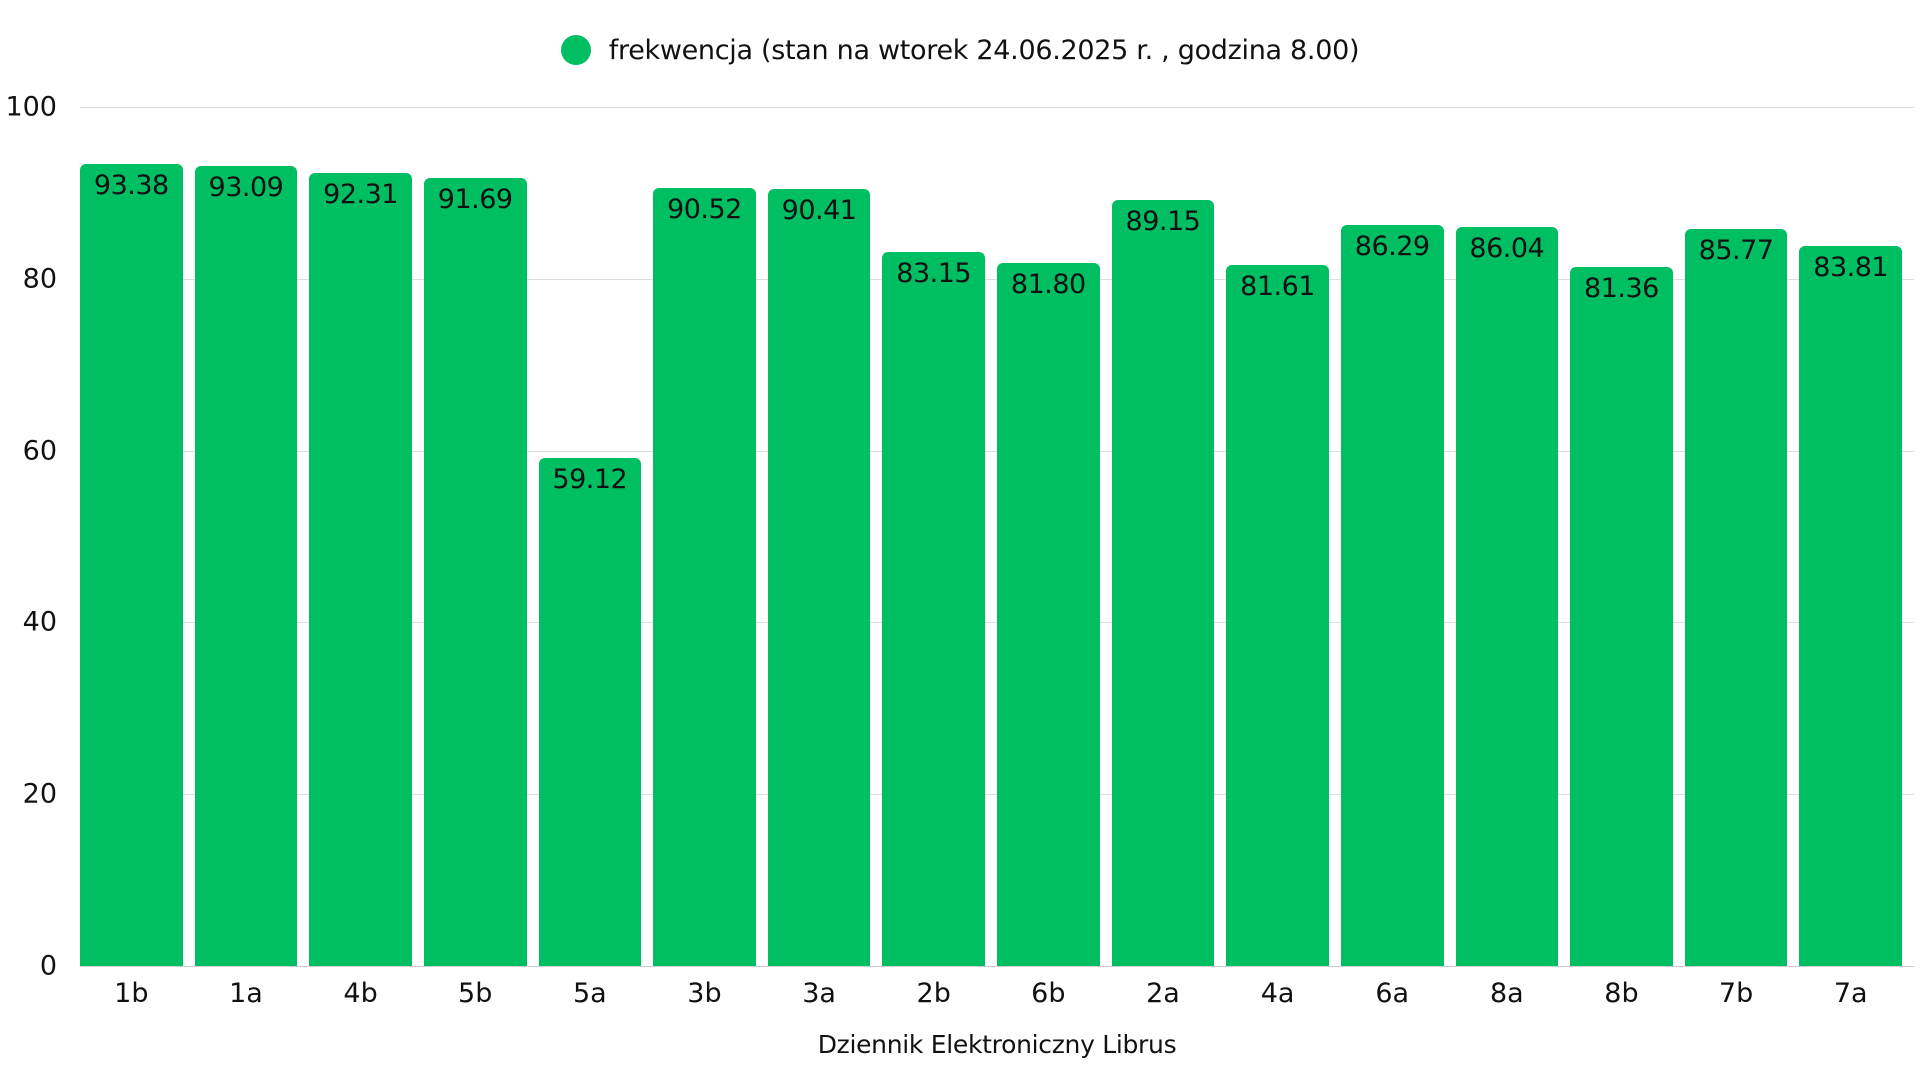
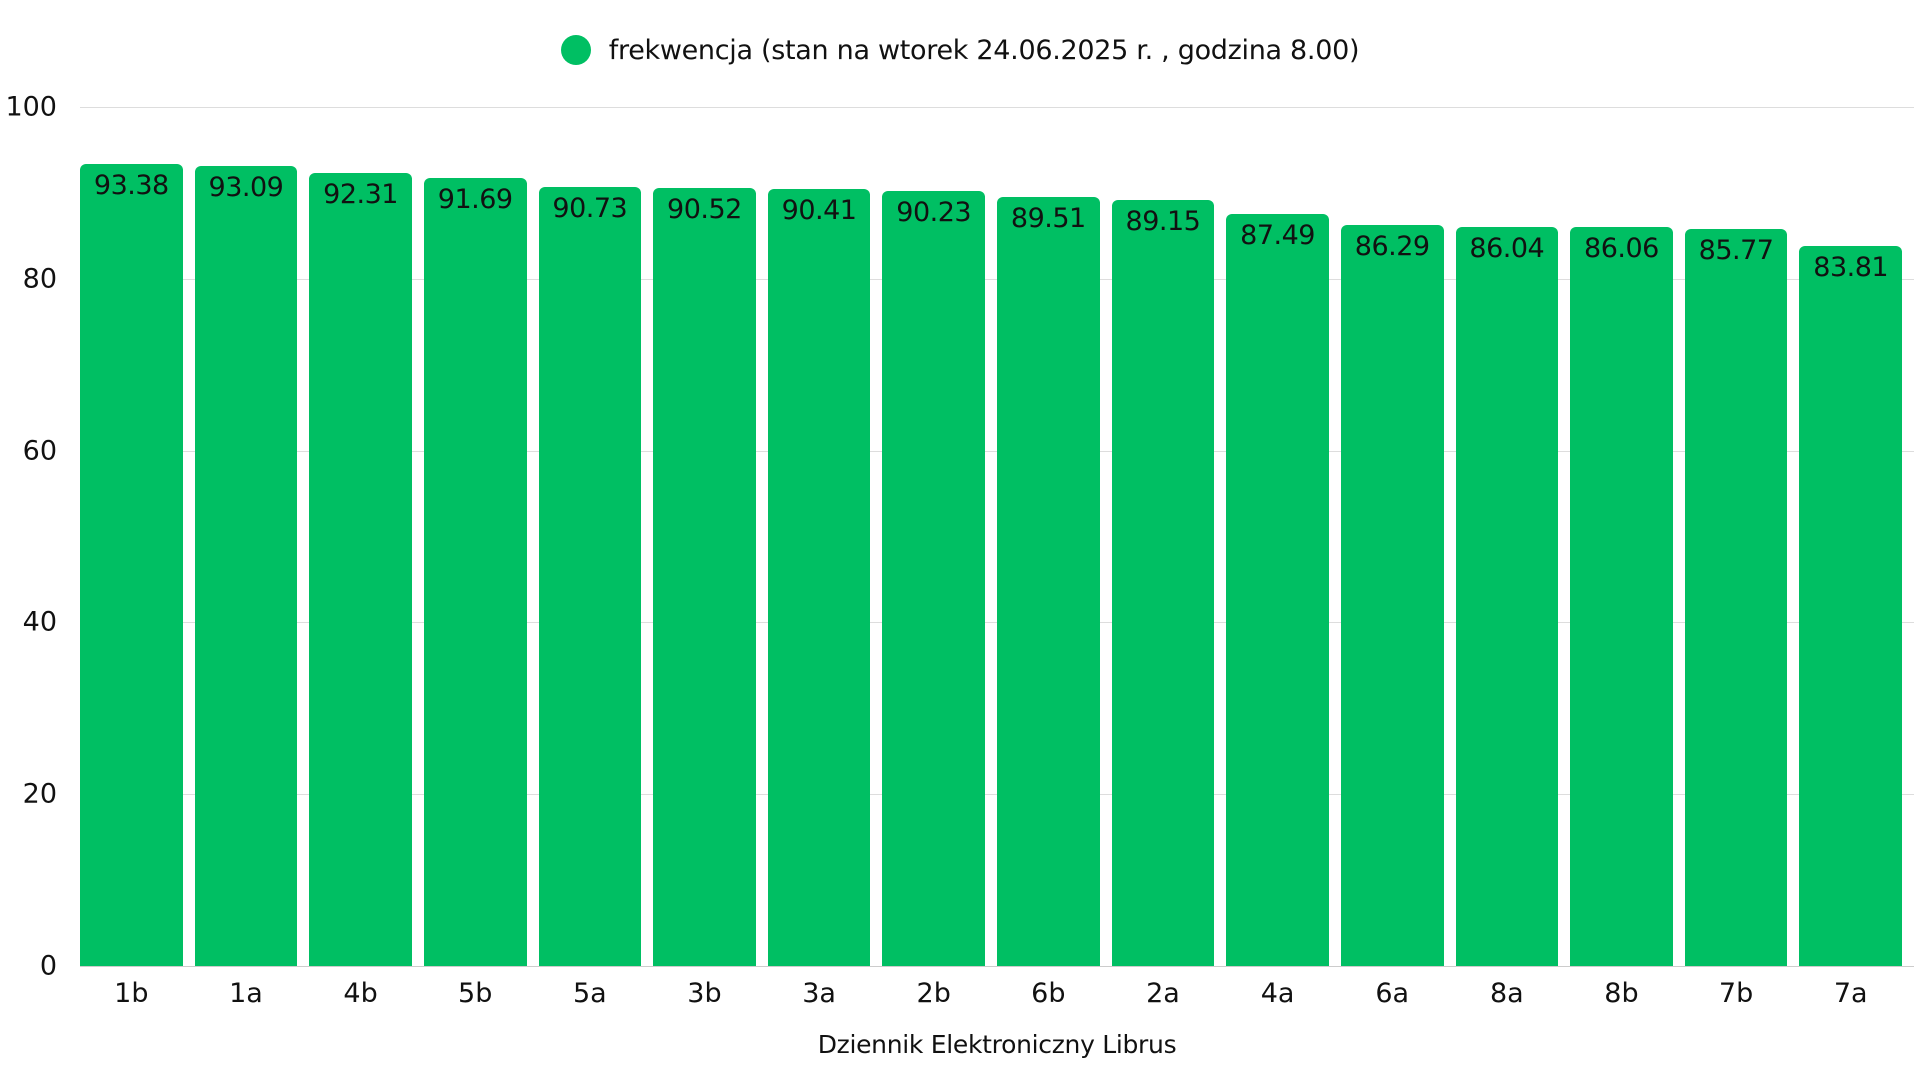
5a: 59.12 -> 90.73
2b: 83.15 -> 90.23
6b: 81.80 -> 89.51
4a: 81.61 -> 87.49
8b: 81.36 -> 86.06
